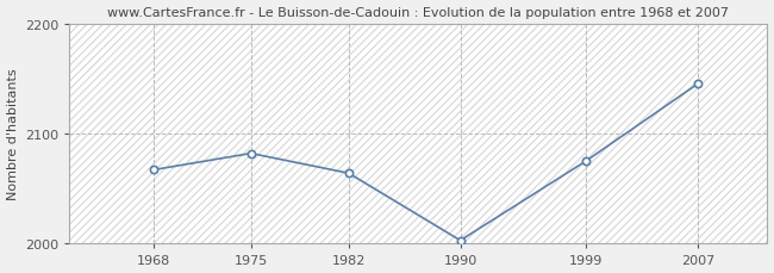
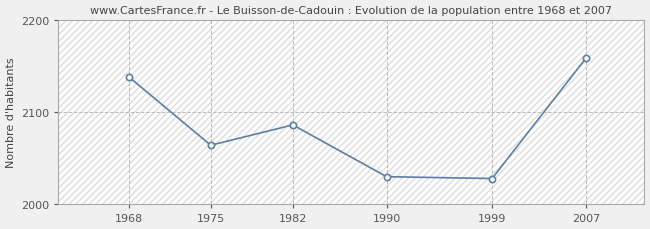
1968: 2067 -> 2138
1975: 2082 -> 2064
1982: 2064 -> 2086
1990: 2003 -> 2030
1999: 2075 -> 2028
2007: 2145 -> 2158
